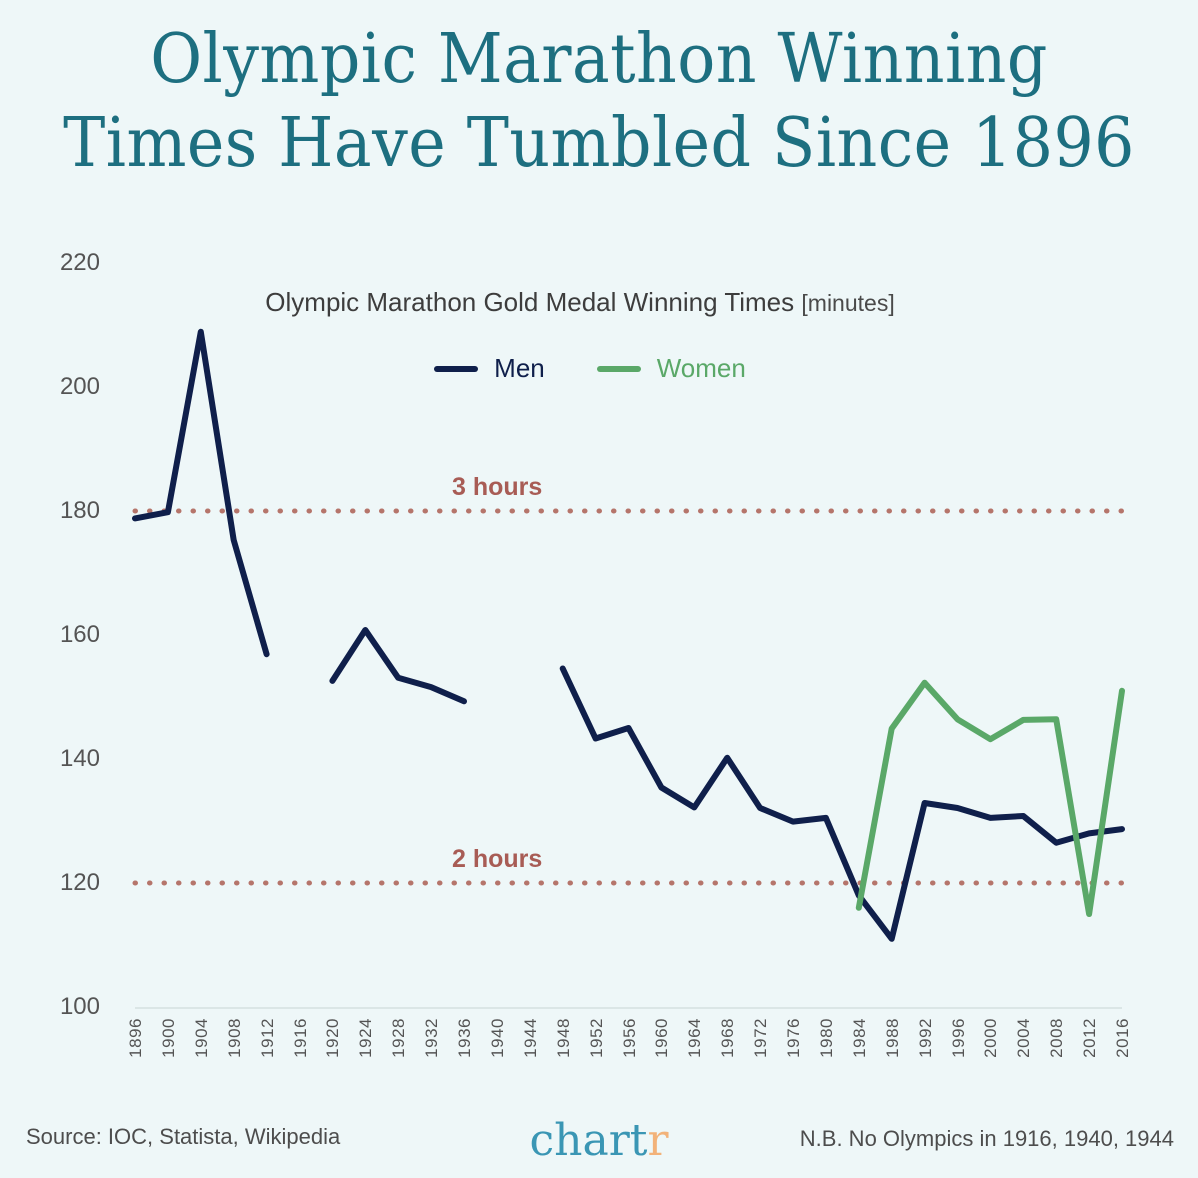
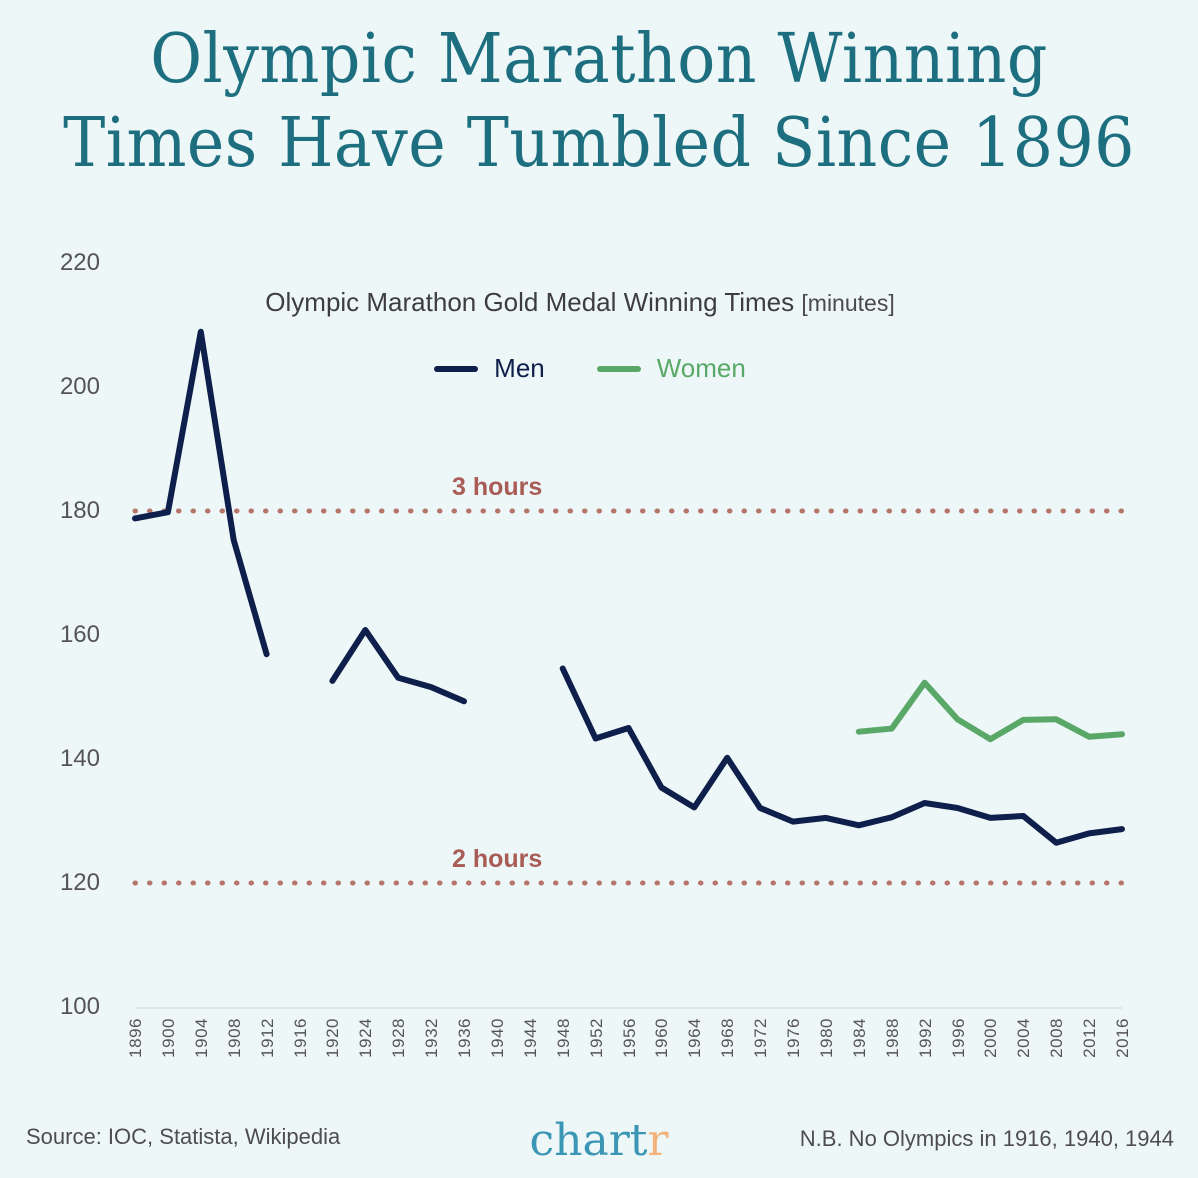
Men/1984: 118 -> 129
Women/1984: 116 -> 144
Men/1988: 111 -> 131
Women/2012: 115 -> 144
Women/2016: 151 -> 144
